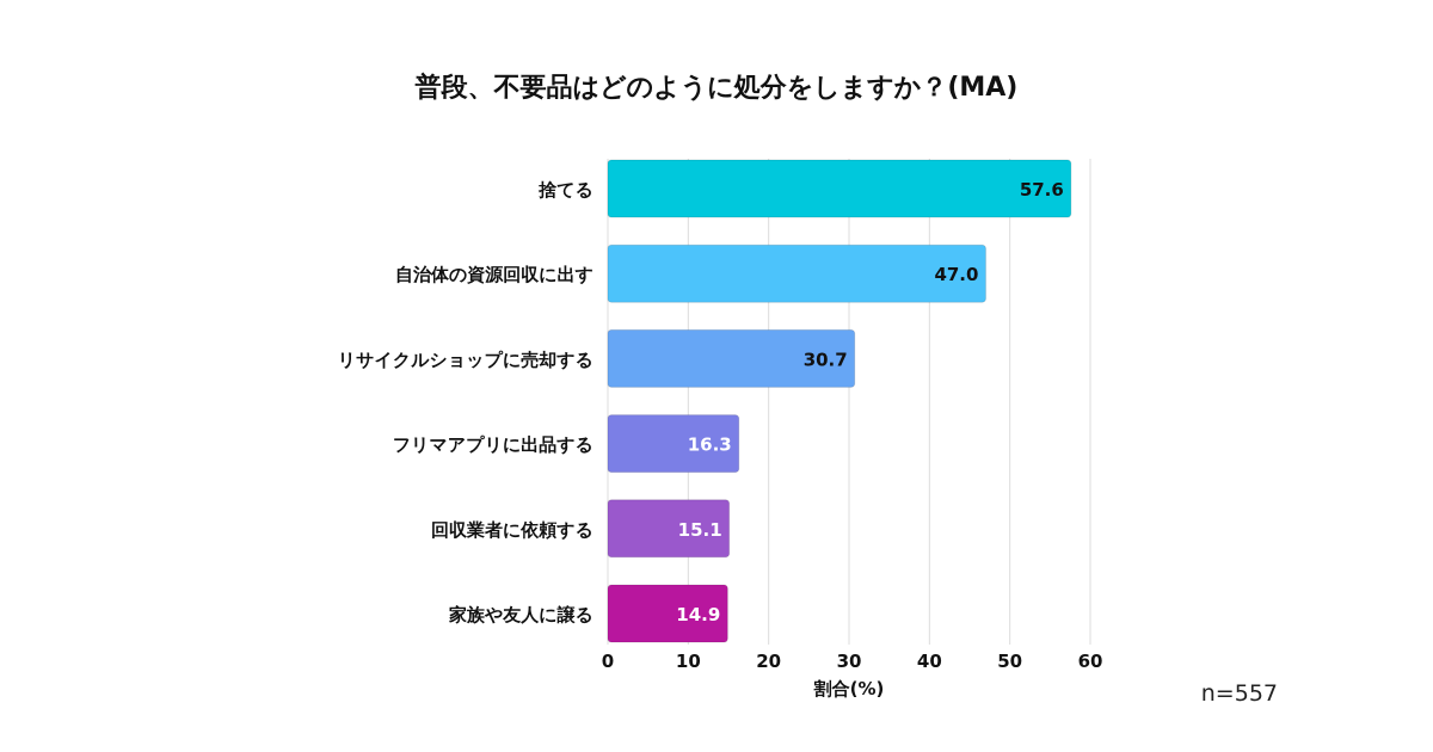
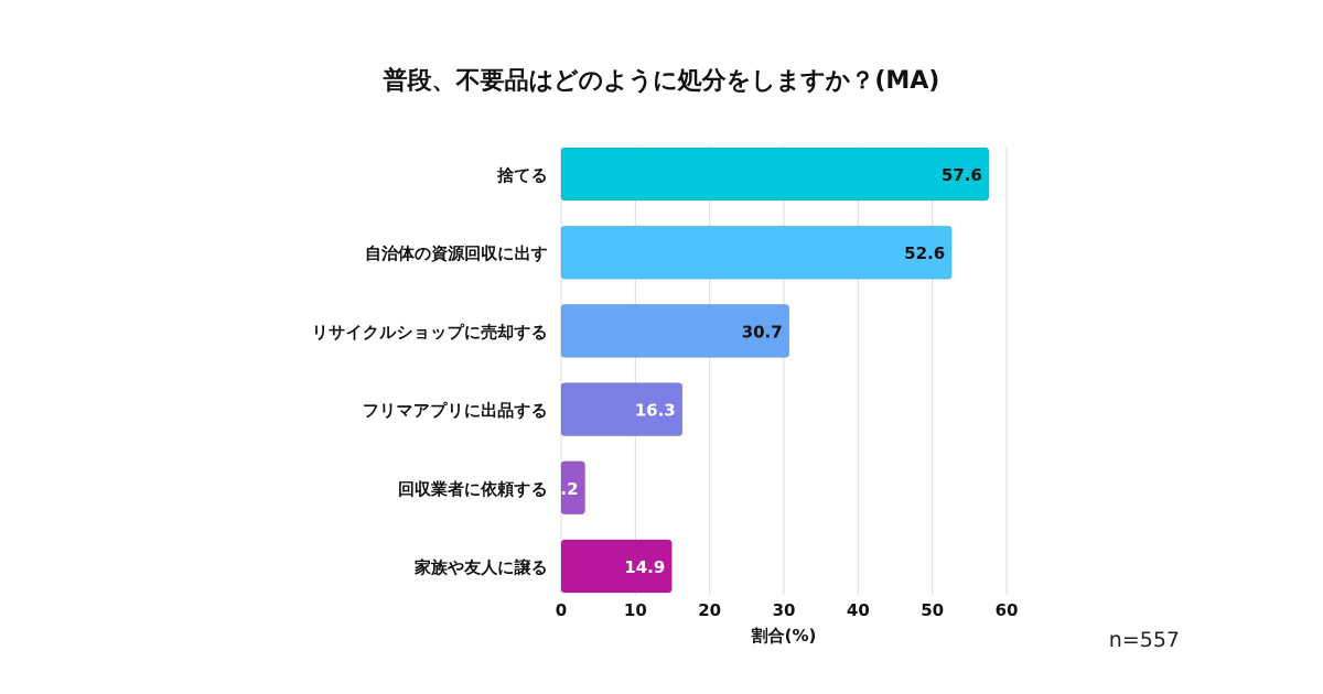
自治体の資源回収に出す: 47.0 -> 52.6
回収業者に依頼する: 15.1 -> 3.2
